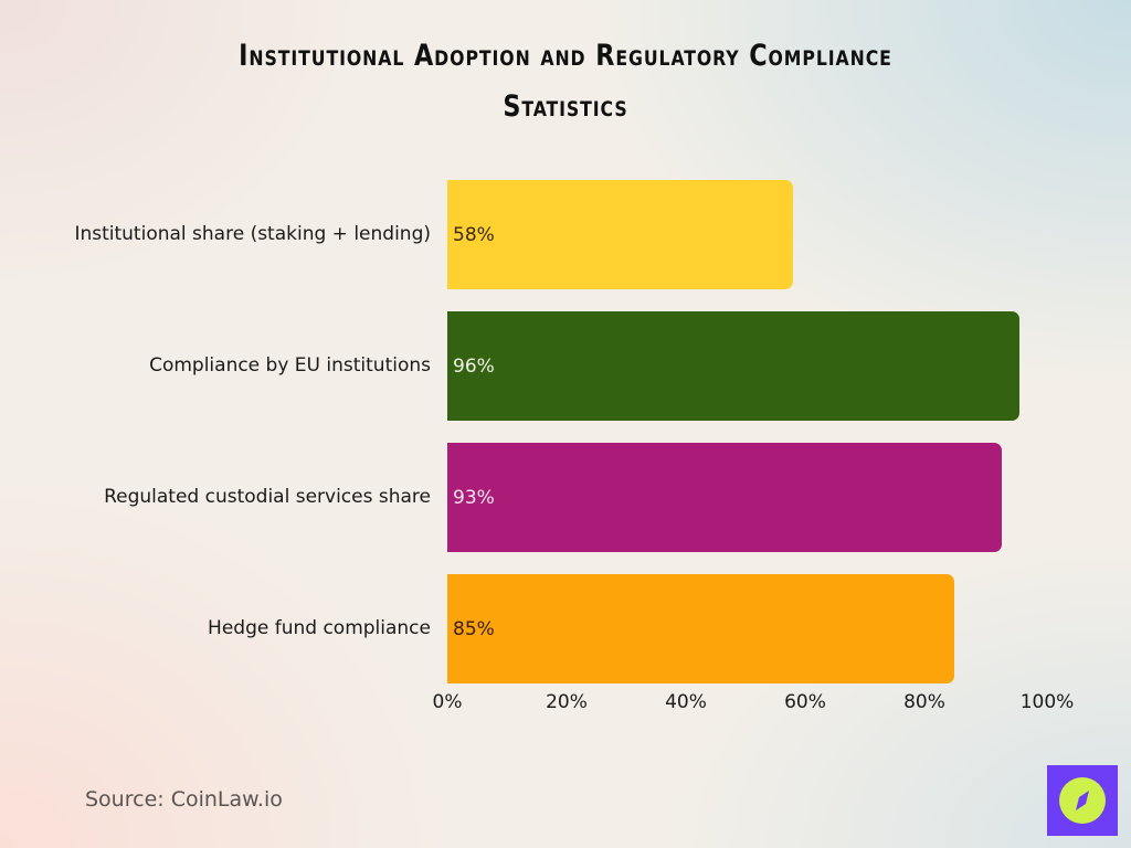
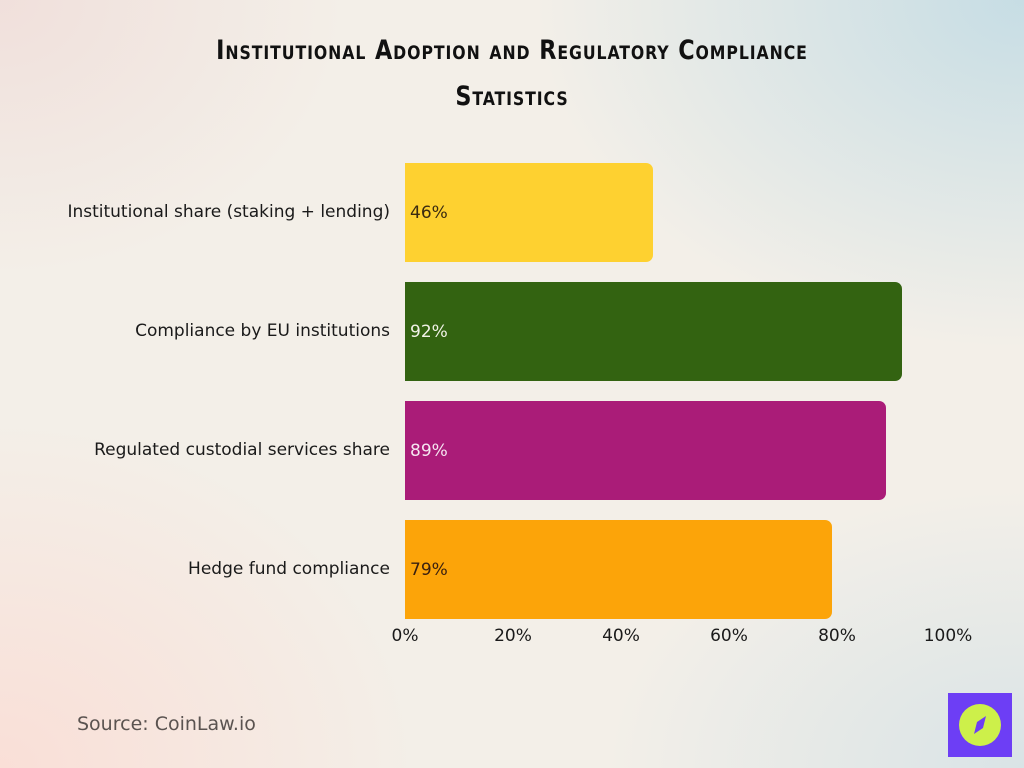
Institutional share (staking + lending): 58% -> 46%
Compliance by EU institutions: 96% -> 92%
Regulated custodial services share: 93% -> 89%
Hedge fund compliance: 85% -> 79%
